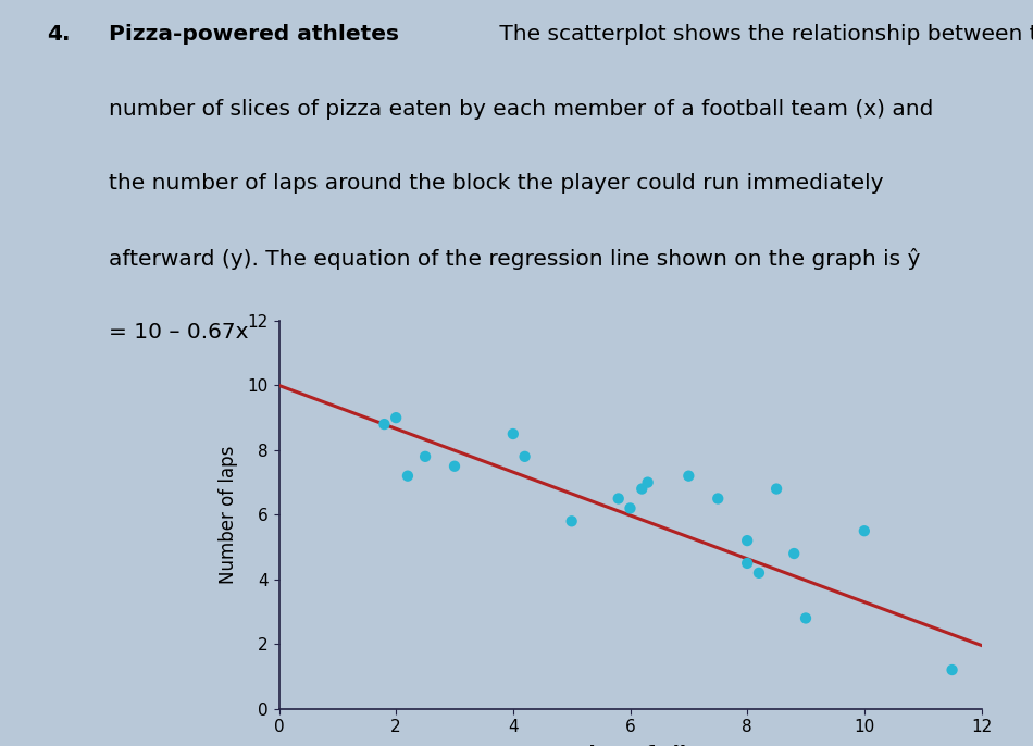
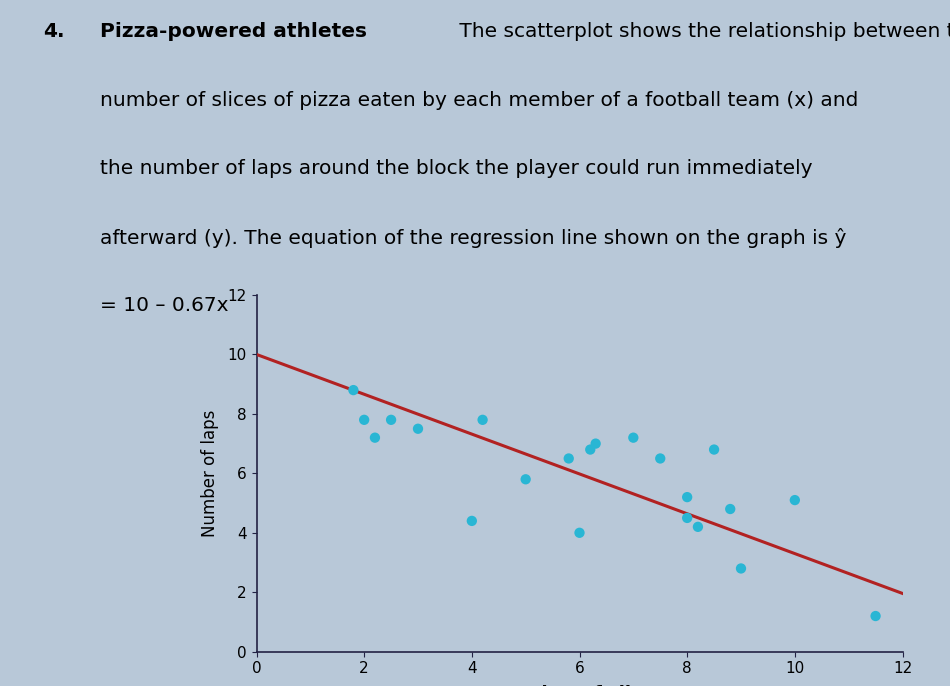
2: 9.0 -> 7.8
4: 8.5 -> 4.4
6: 6.2 -> 4.0
10: 5.5 -> 5.1
